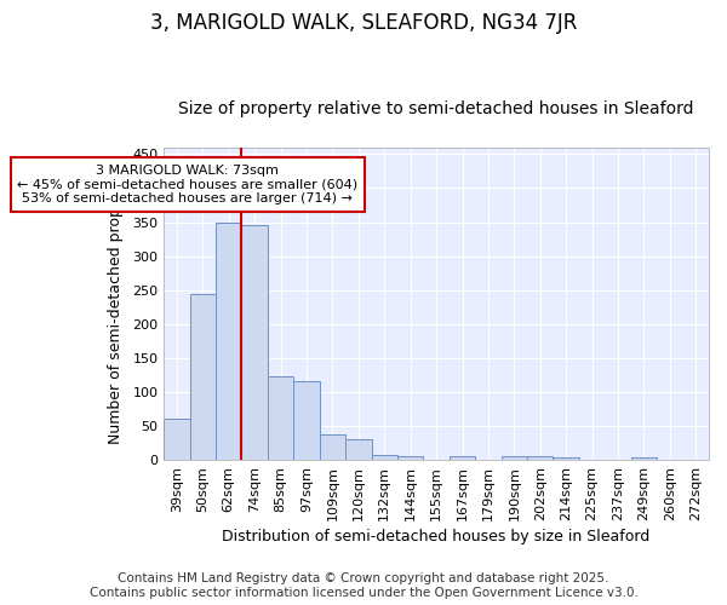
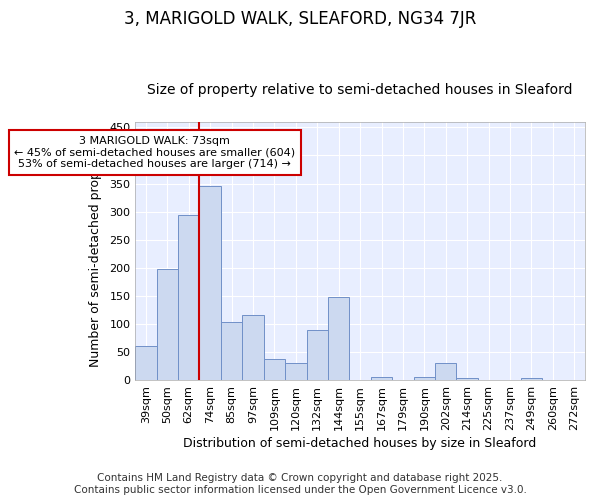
50sqm: 245 -> 198
62sqm: 350 -> 294
85sqm: 123 -> 104
132sqm: 8 -> 90
144sqm: 6 -> 148
202sqm: 5 -> 30
